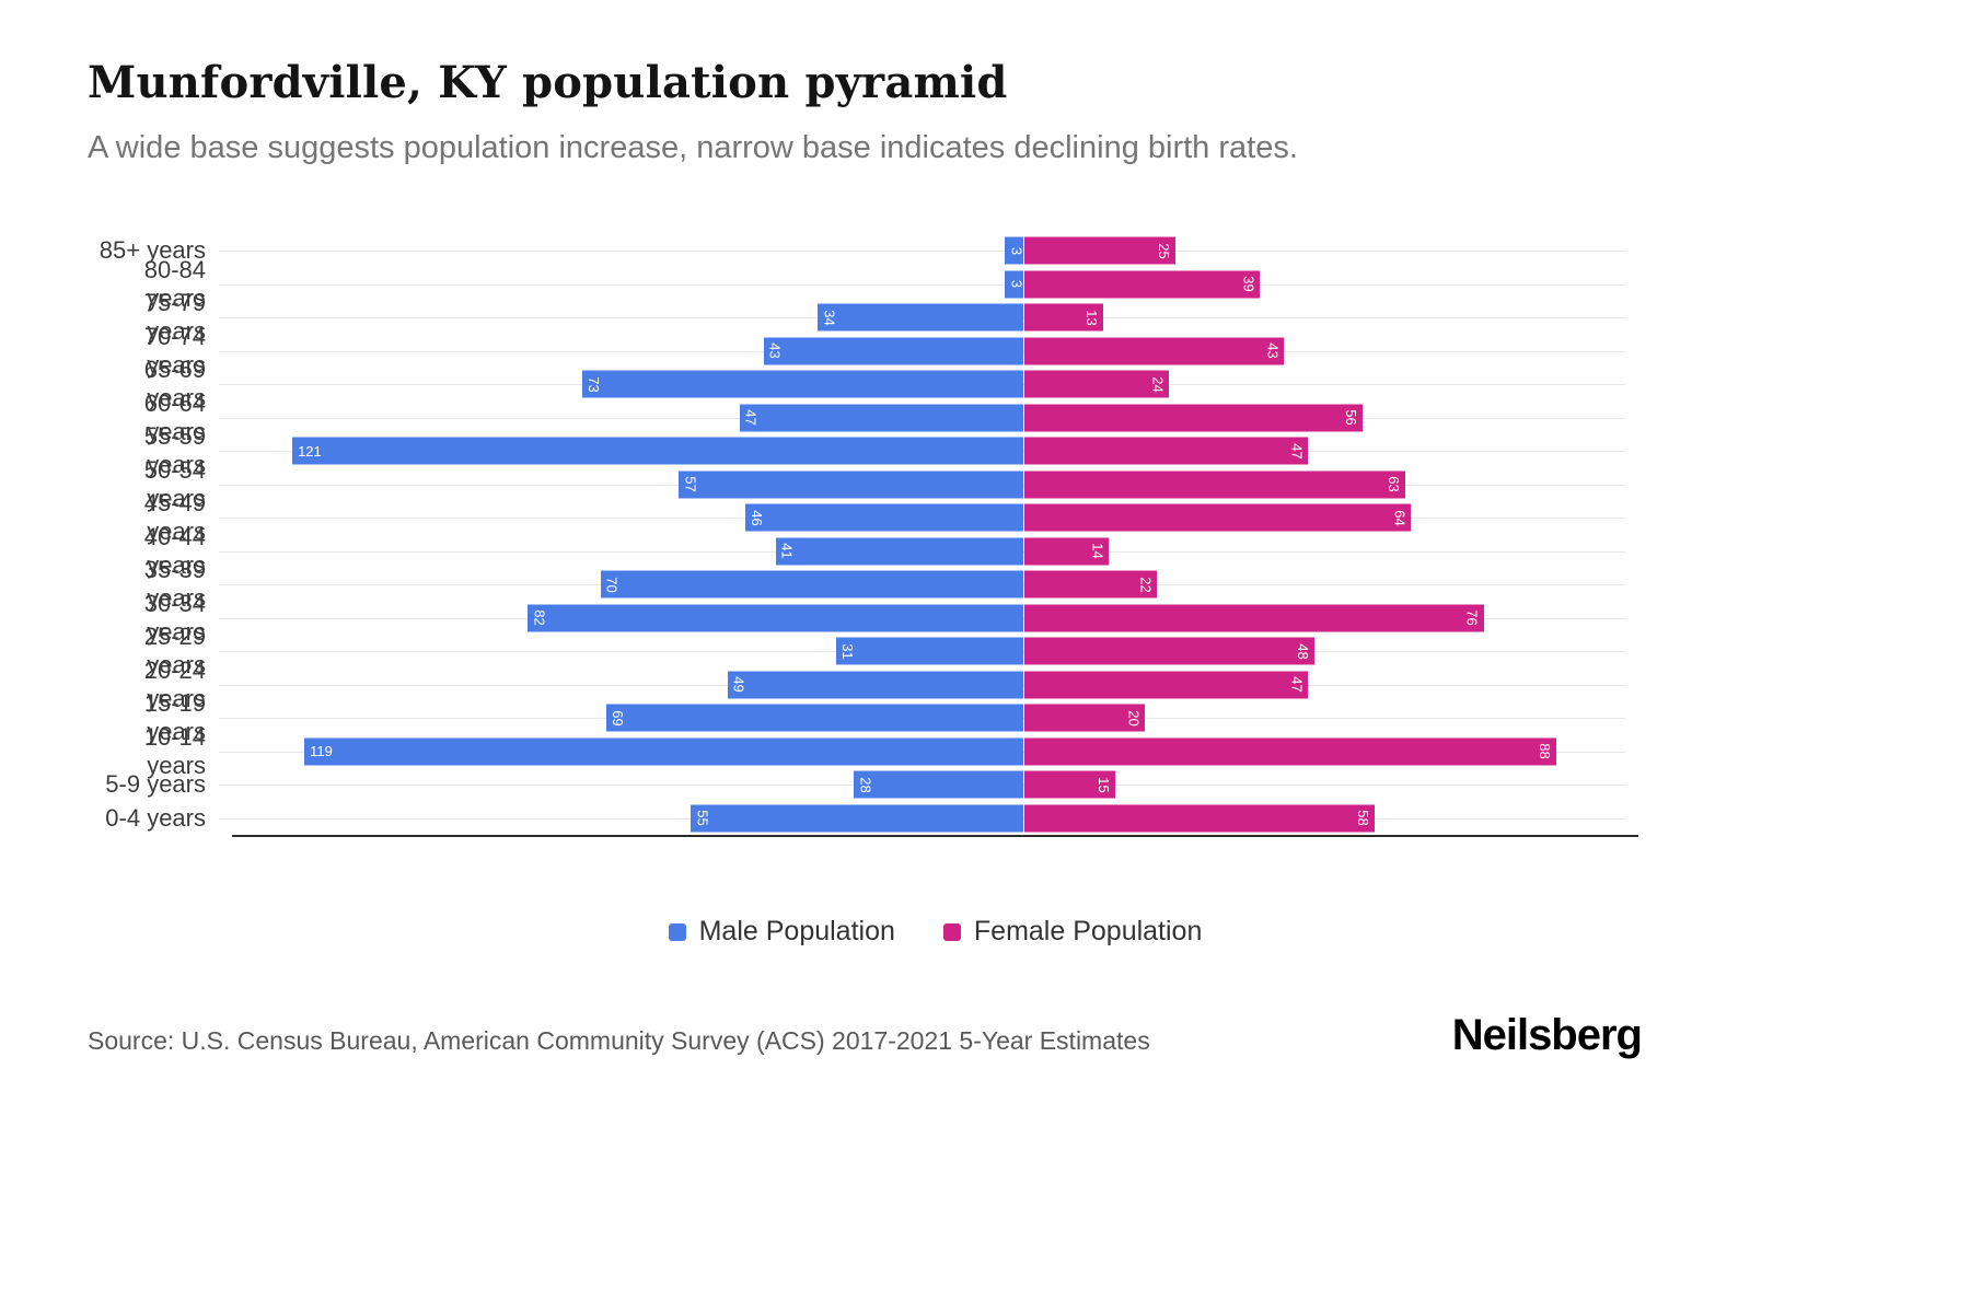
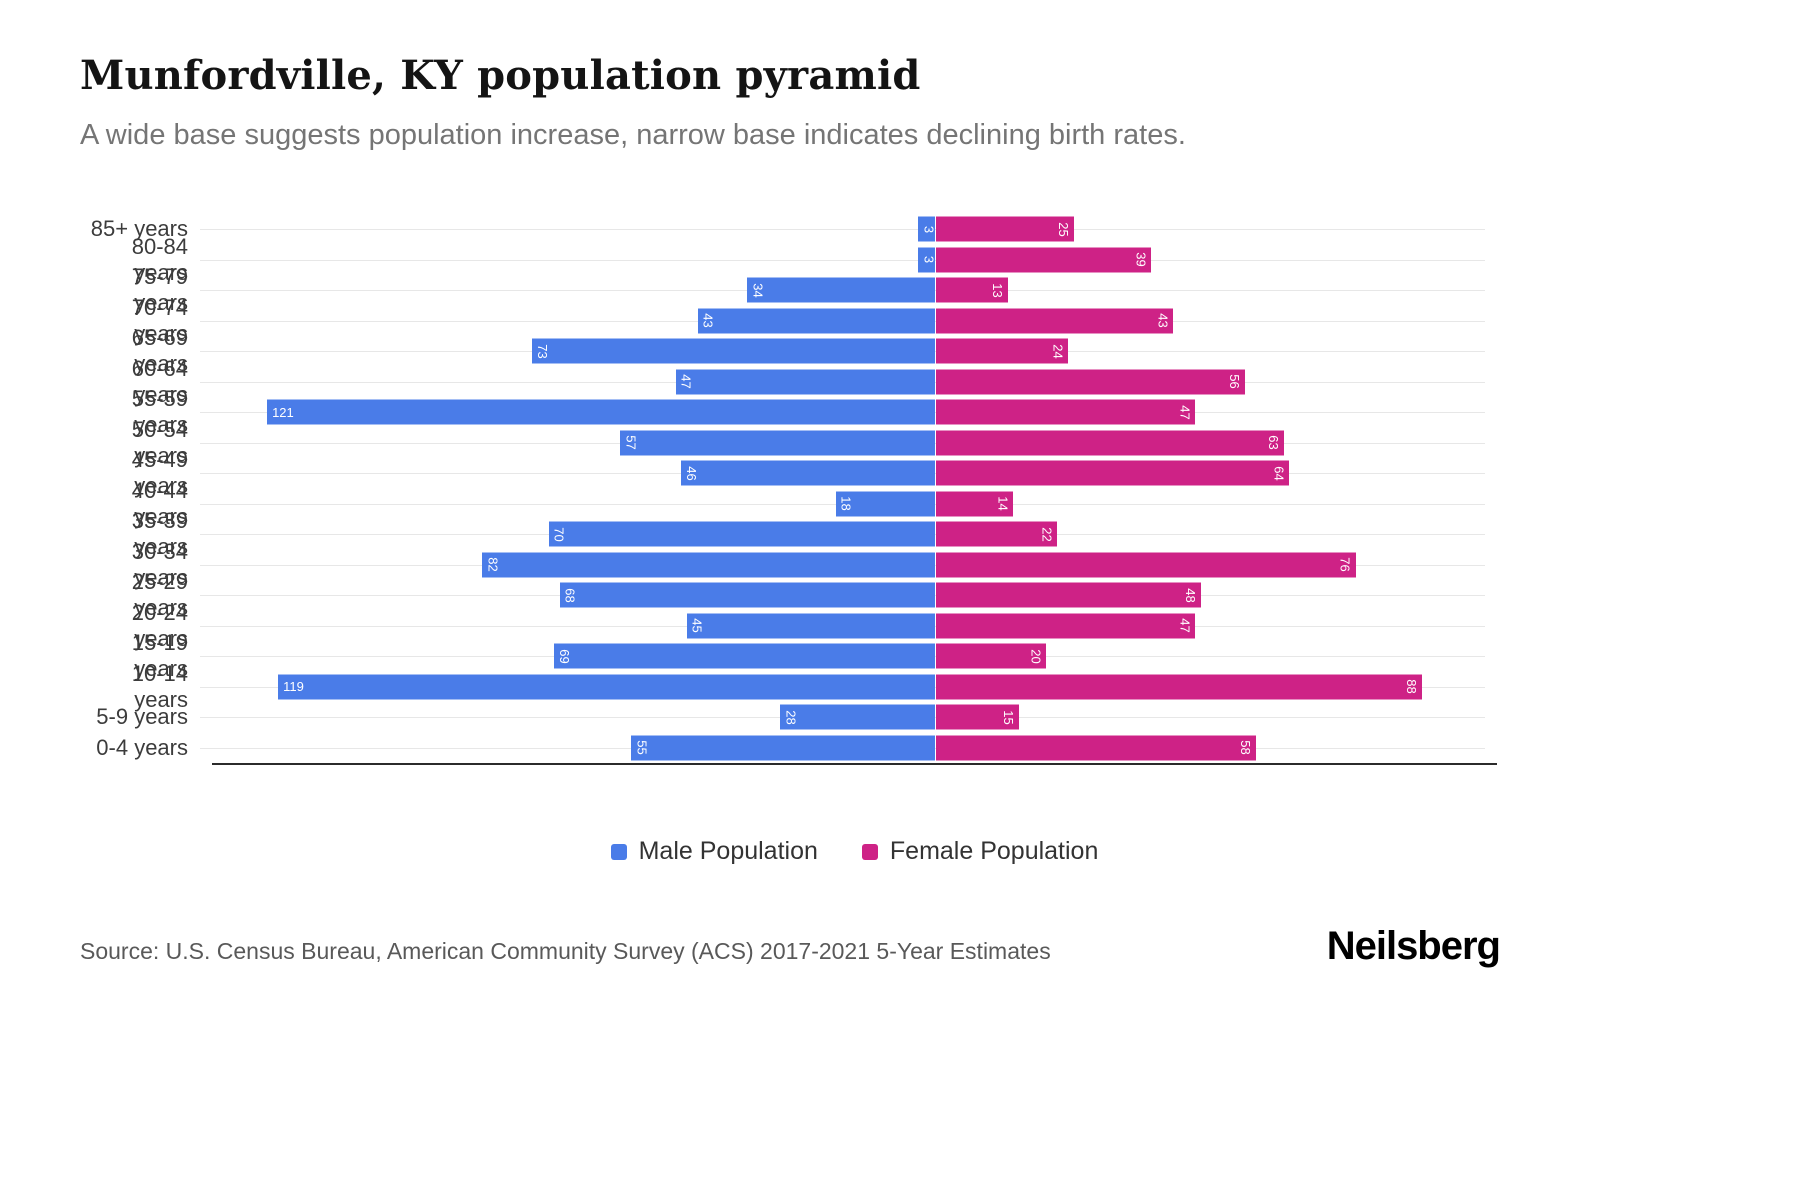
Male Population/40-44 years: 41 -> 18
Male Population/25-29 years: 31 -> 68
Male Population/20-24 years: 49 -> 45
